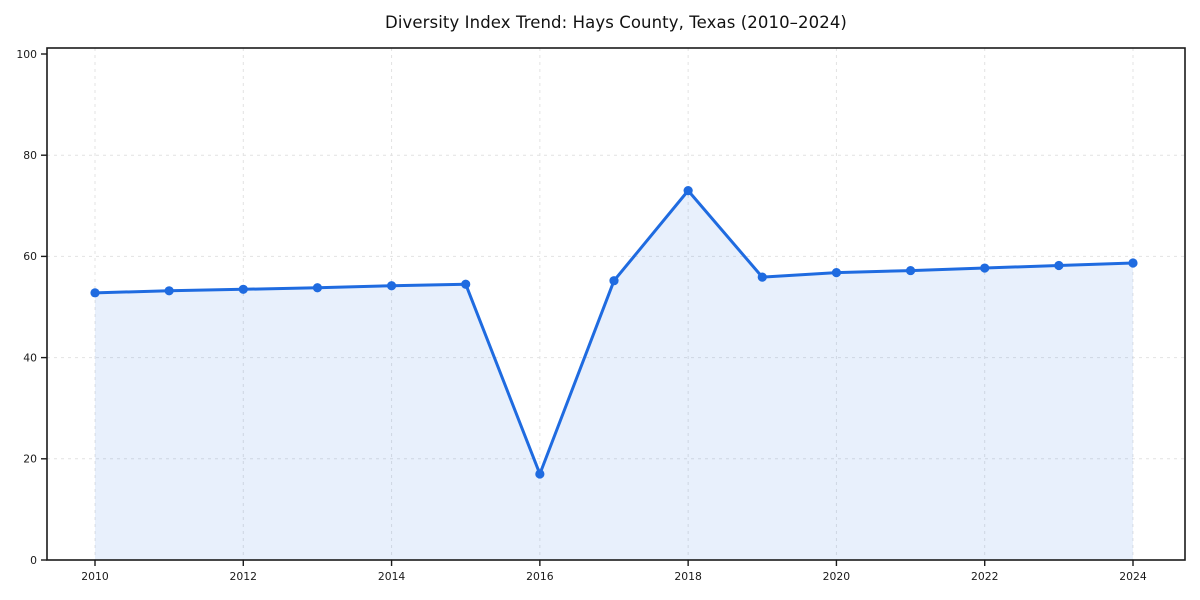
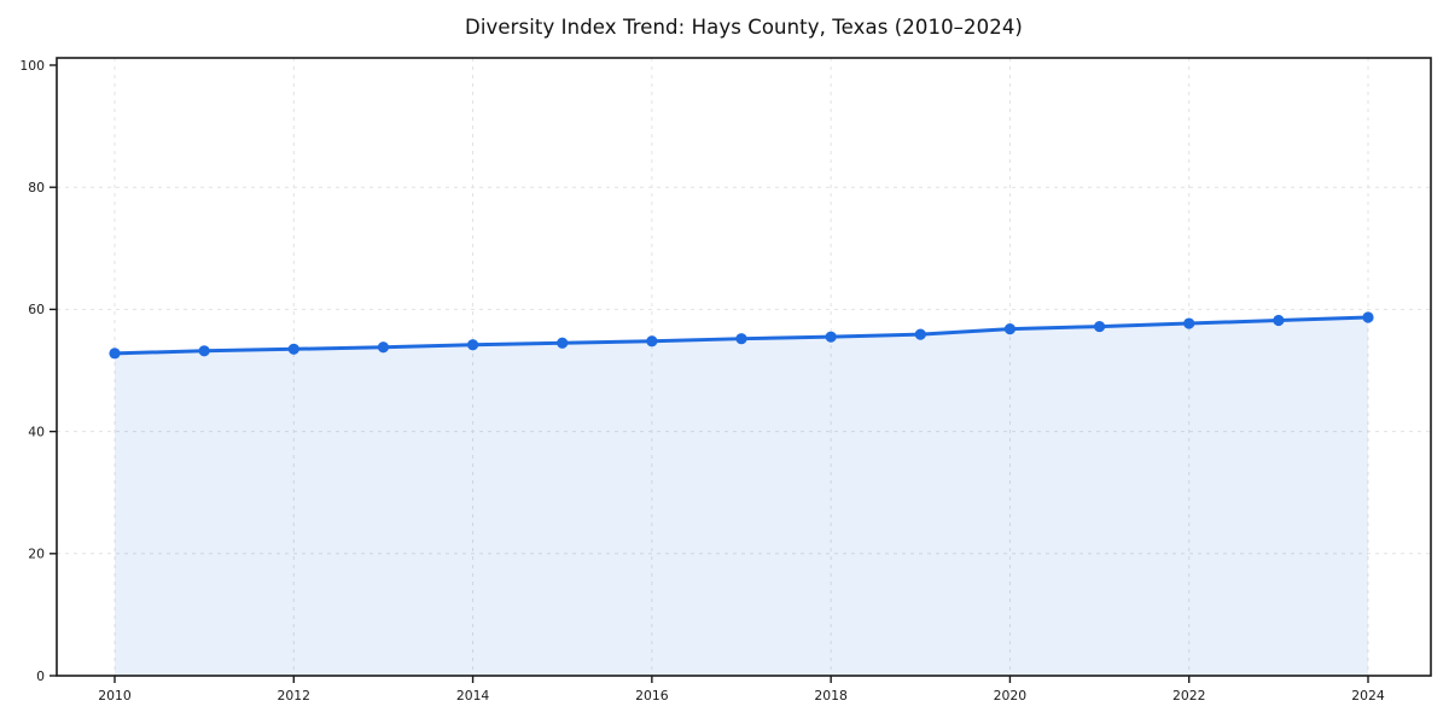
2016: 17 -> 55
2018: 73 -> 56
